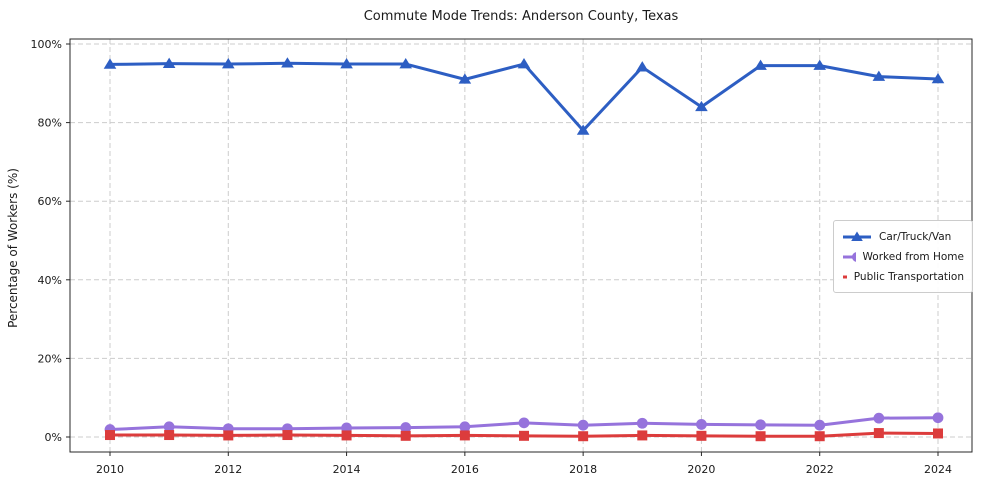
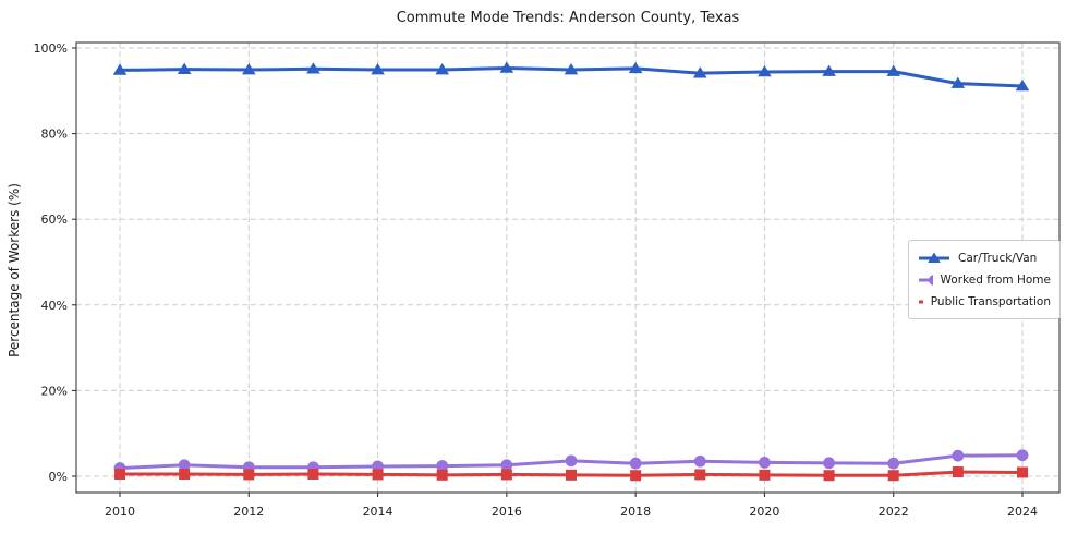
Car/Truck/Van/2016: 91% -> 95%
Car/Truck/Van/2018: 78% -> 95%
Car/Truck/Van/2020: 84% -> 94%
